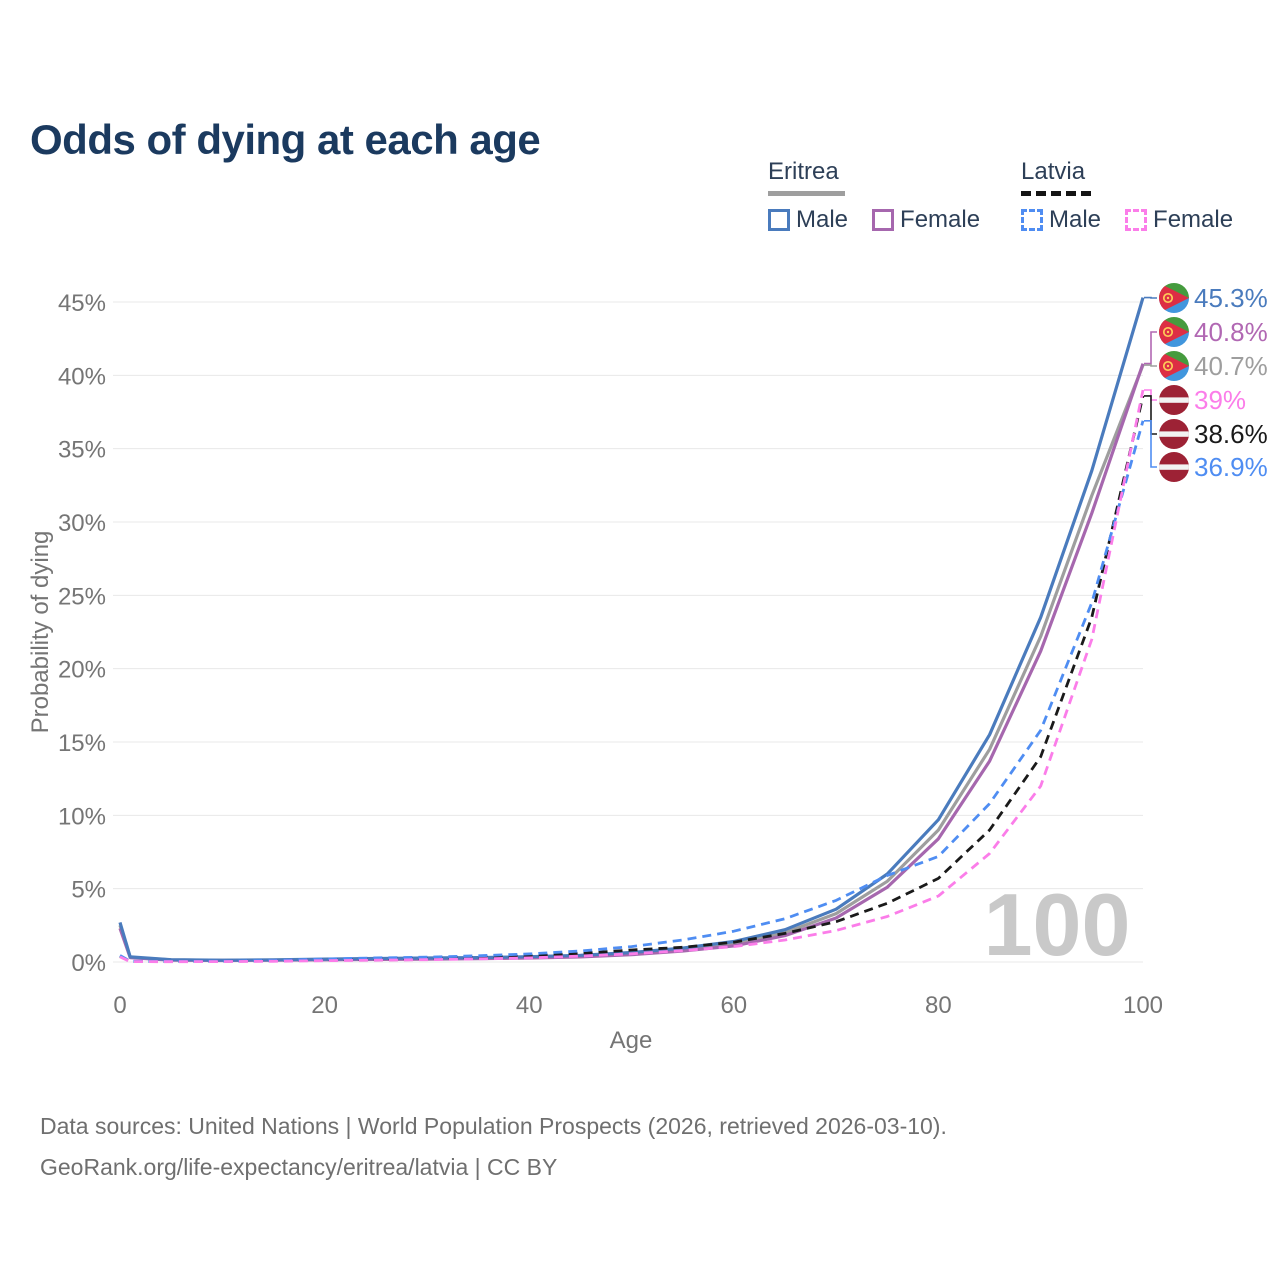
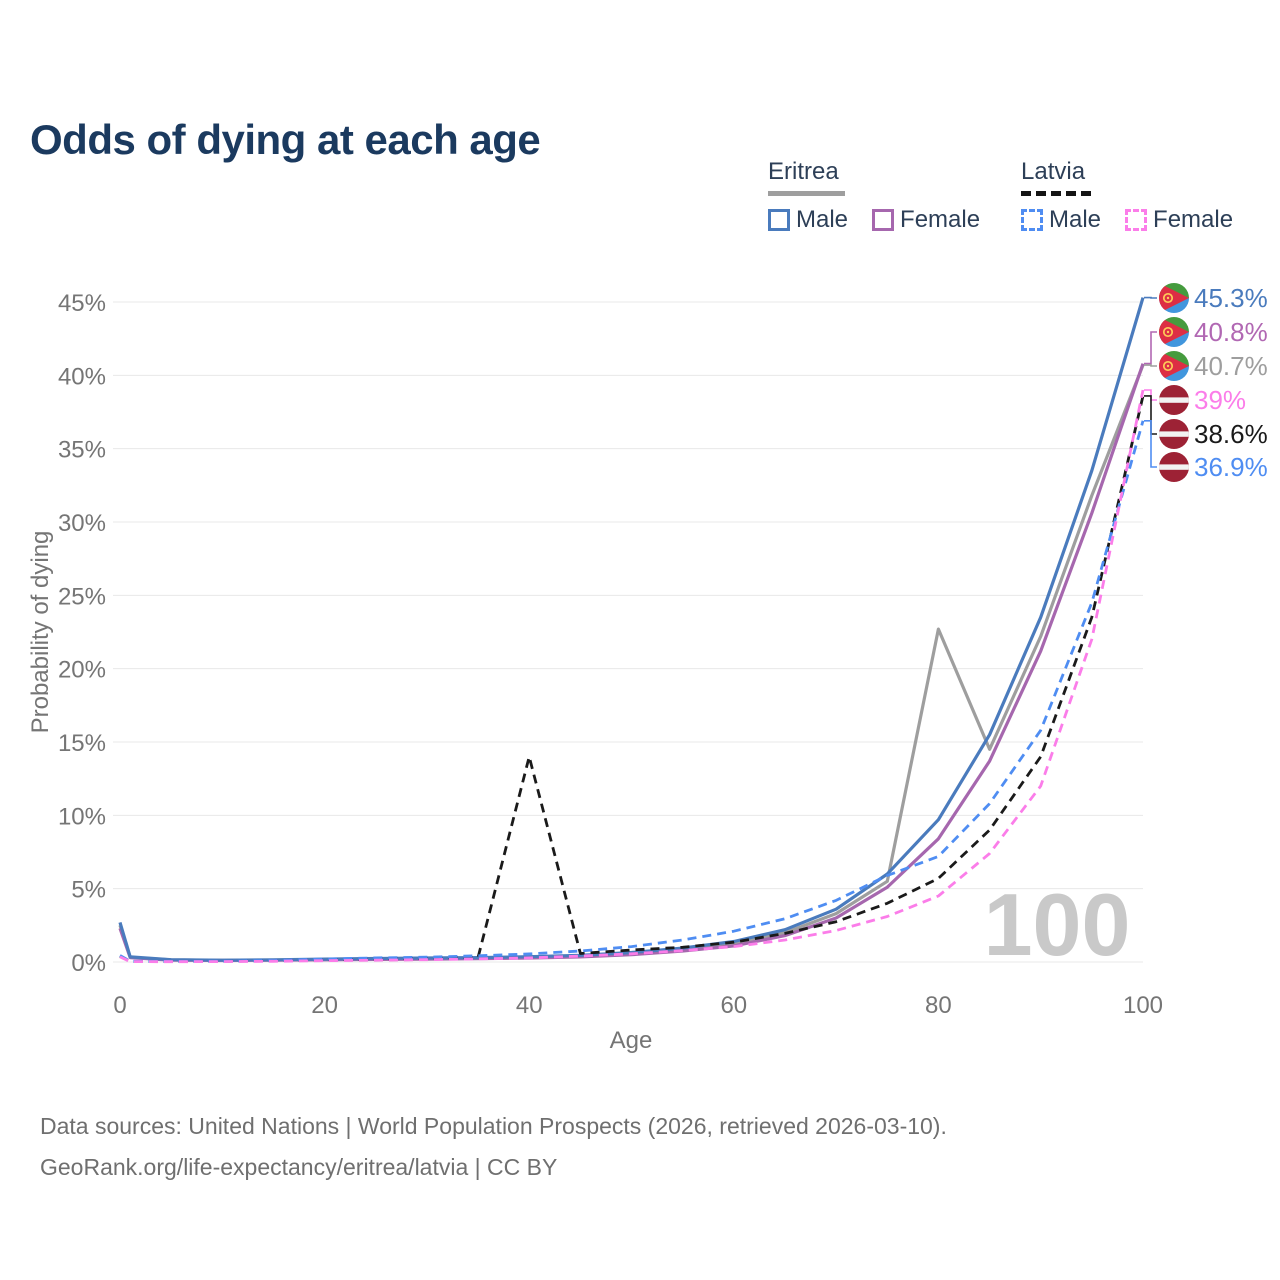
Latvia/40: 0.4% -> 14.0%
Eritrea/80: 9.0% -> 22.7%
